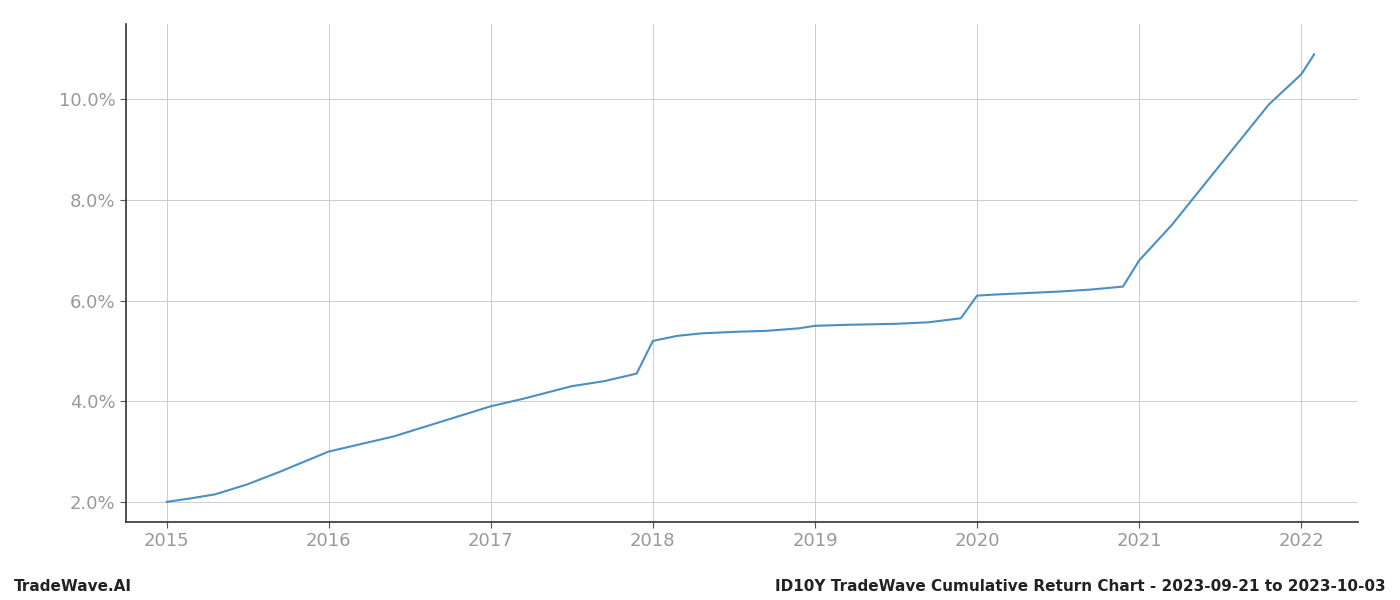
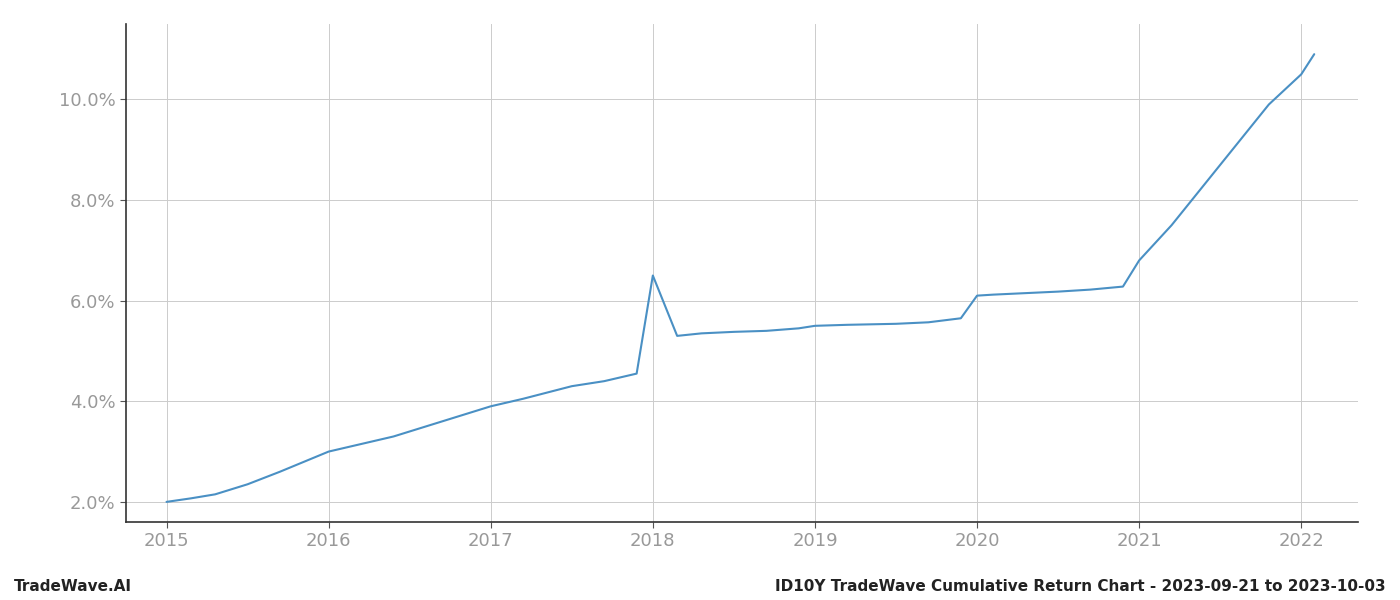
2018: 5.20% -> 6.50%
